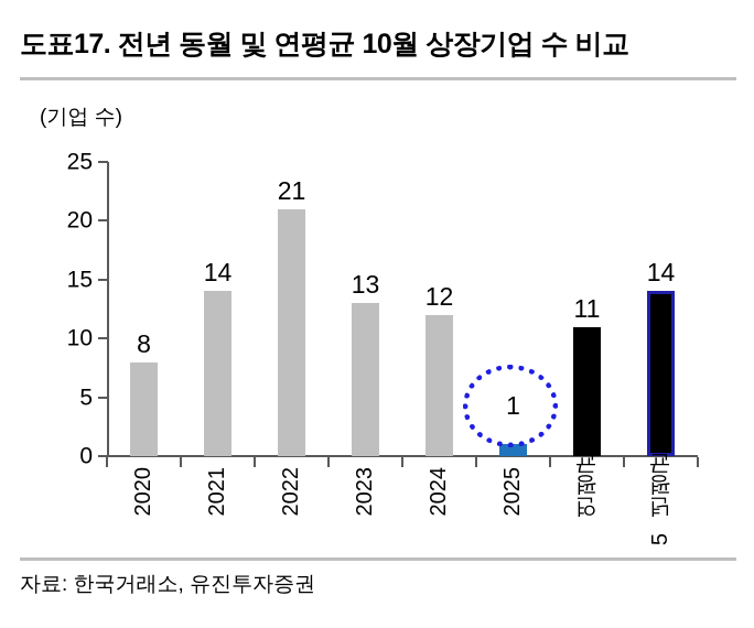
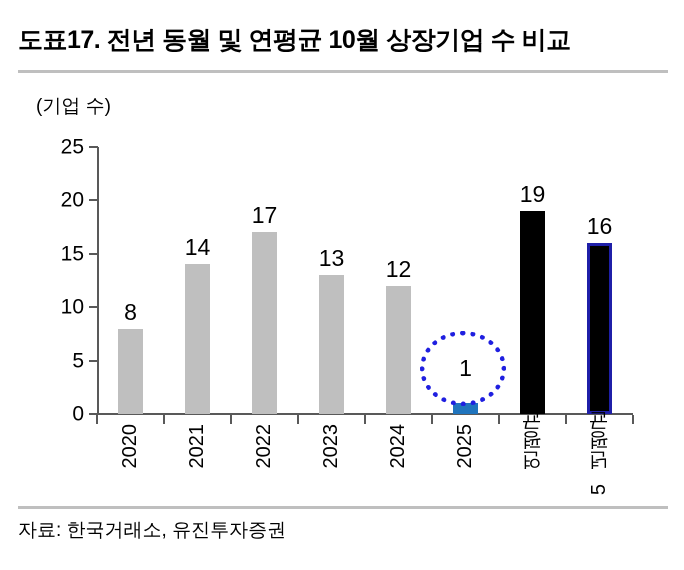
2022: 21 -> 17
연평균: 11 -> 19
5년평균: 14 -> 16
